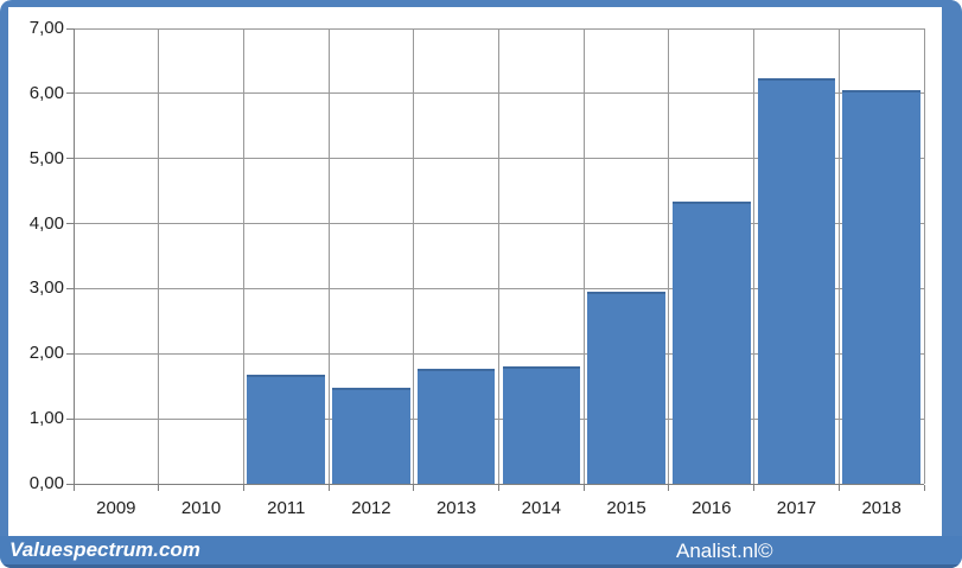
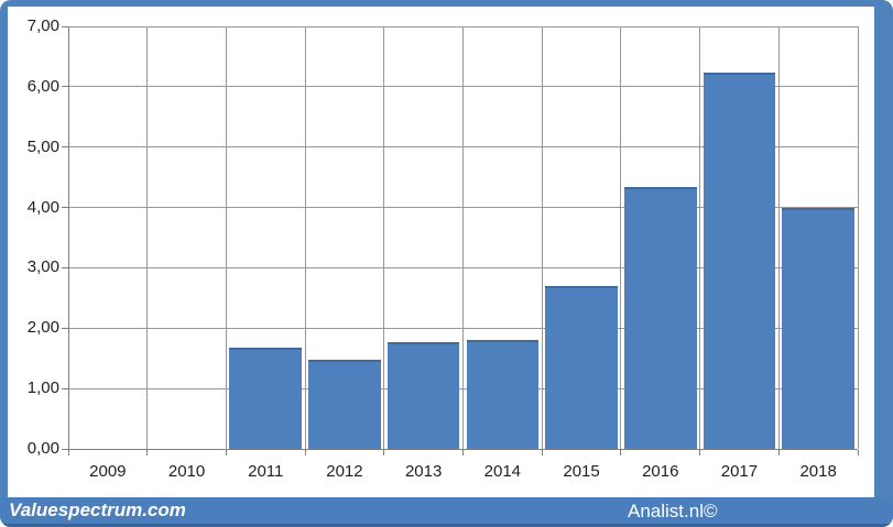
2015: 3,0 -> 2,7
2018: 6,0 -> 4,0
